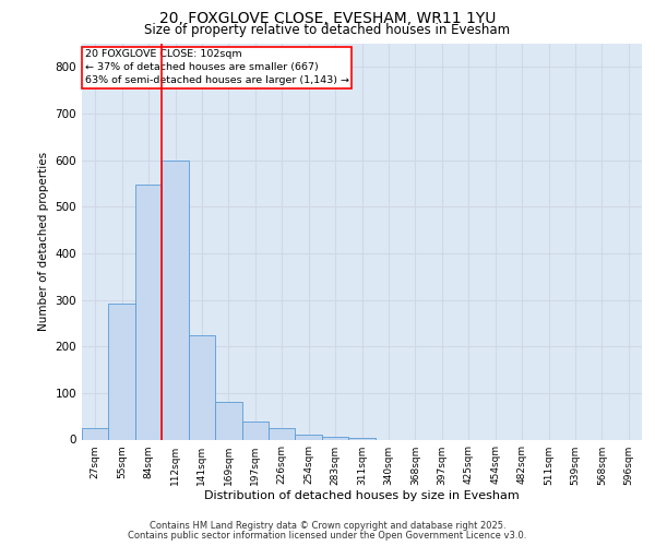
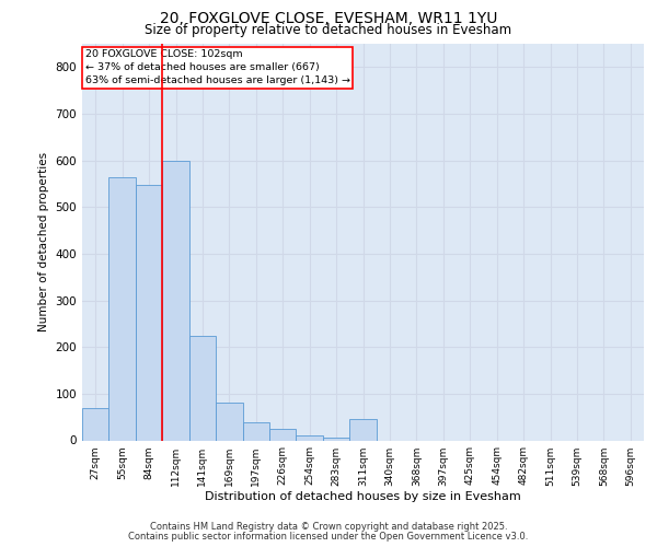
27sqm: 25 -> 70
55sqm: 293 -> 565
311sqm: 4 -> 45
